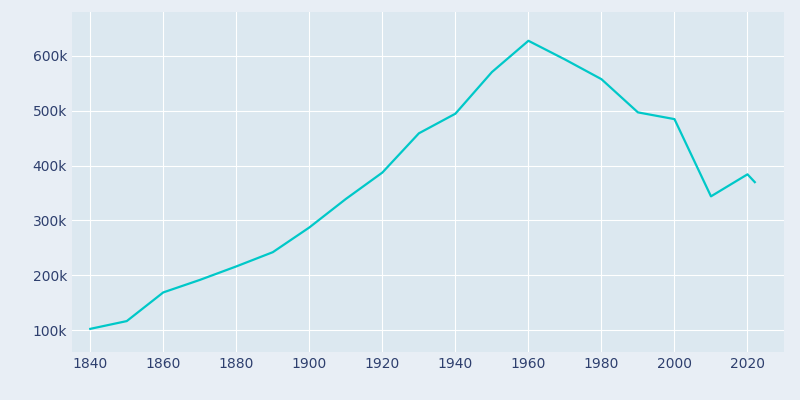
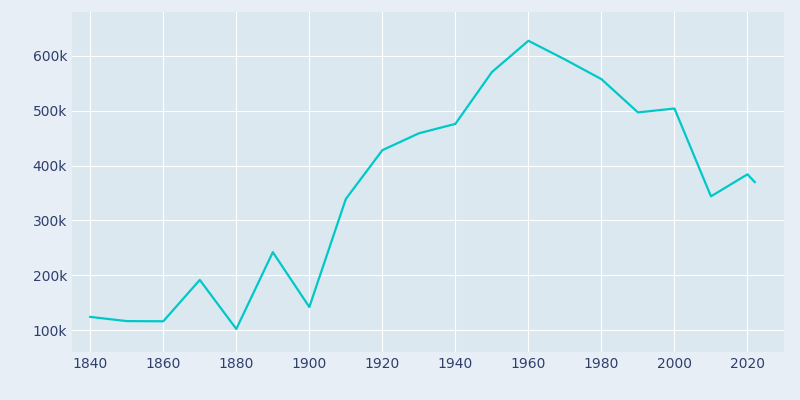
1840: 102k -> 124k
1860: 169k -> 116k
1880: 216k -> 102k
1900: 287k -> 142k
1920: 387k -> 428k
1940: 495k -> 476k
2000: 485k -> 504k
